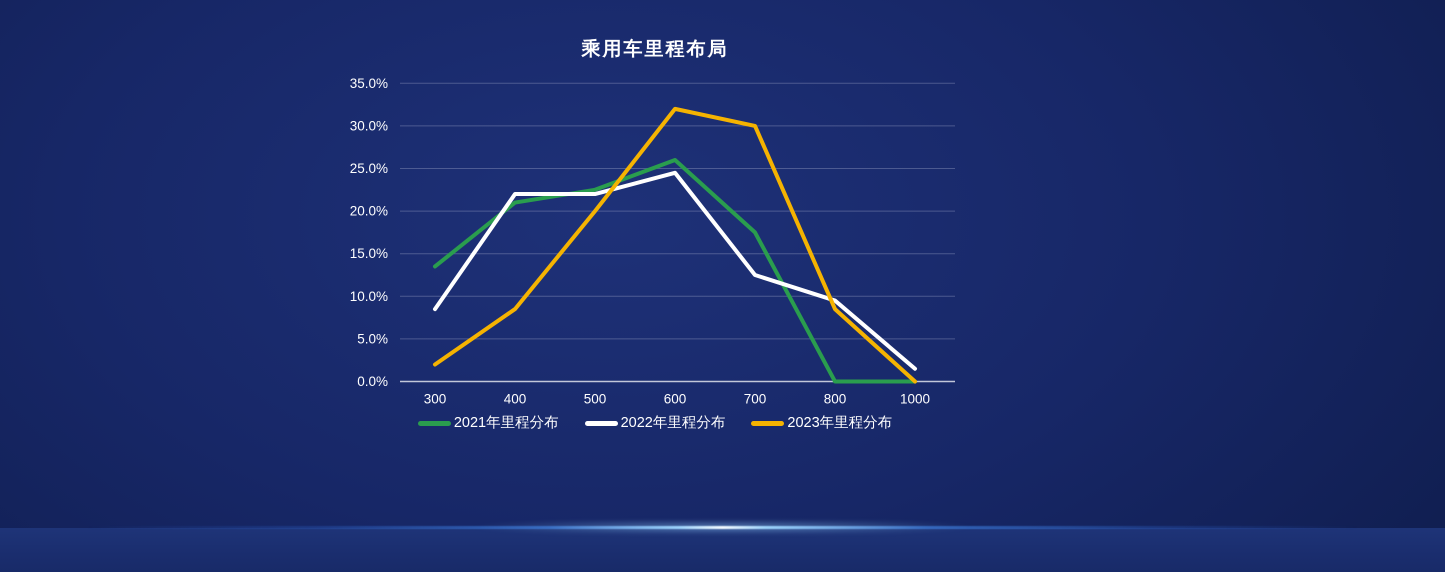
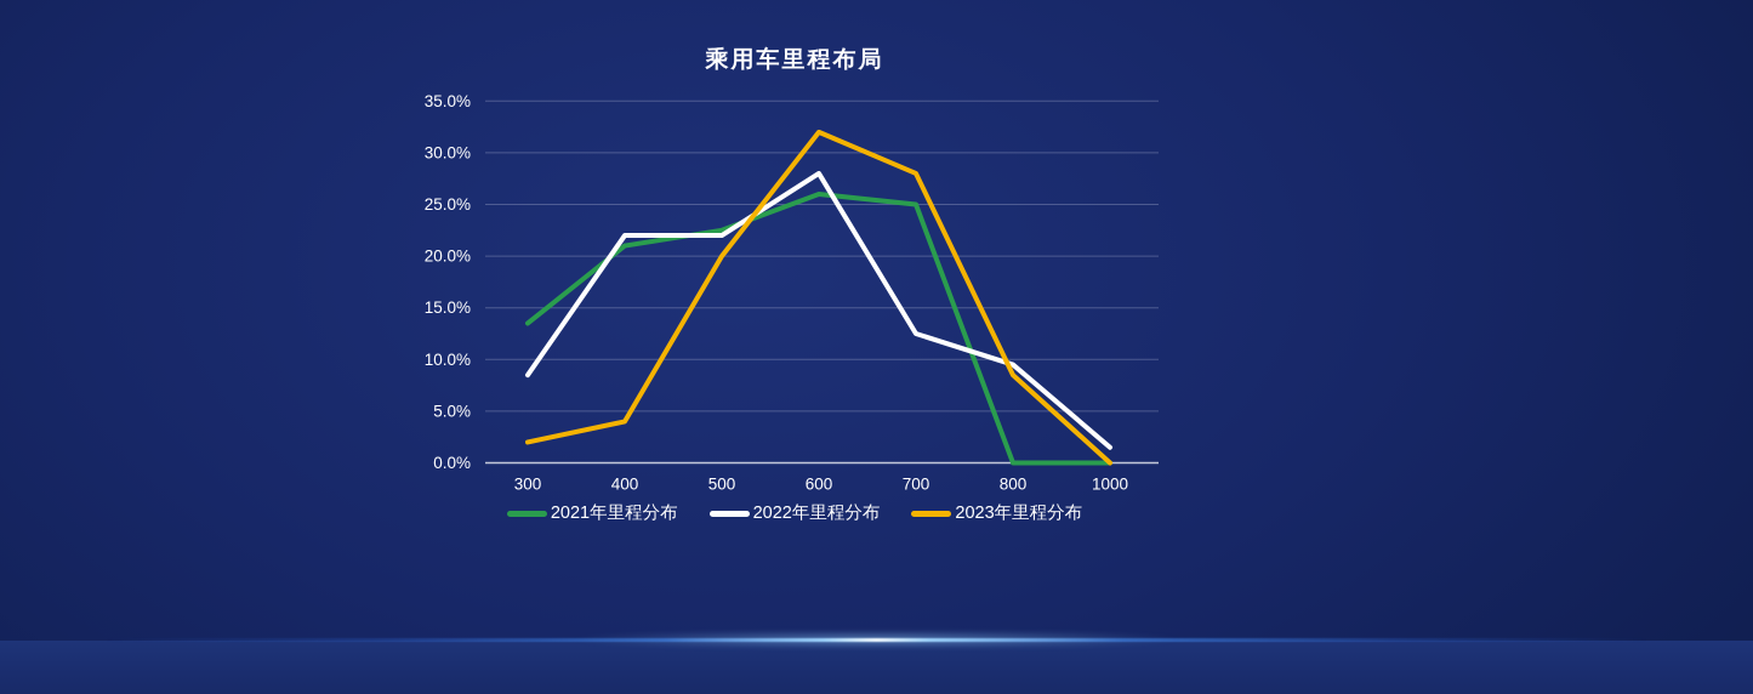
2023年里程分布/400: 8% -> 4%
2022年里程分布/600: 24% -> 28%
2021年里程分布/700: 18% -> 25%
2023年里程分布/700: 30% -> 28%
